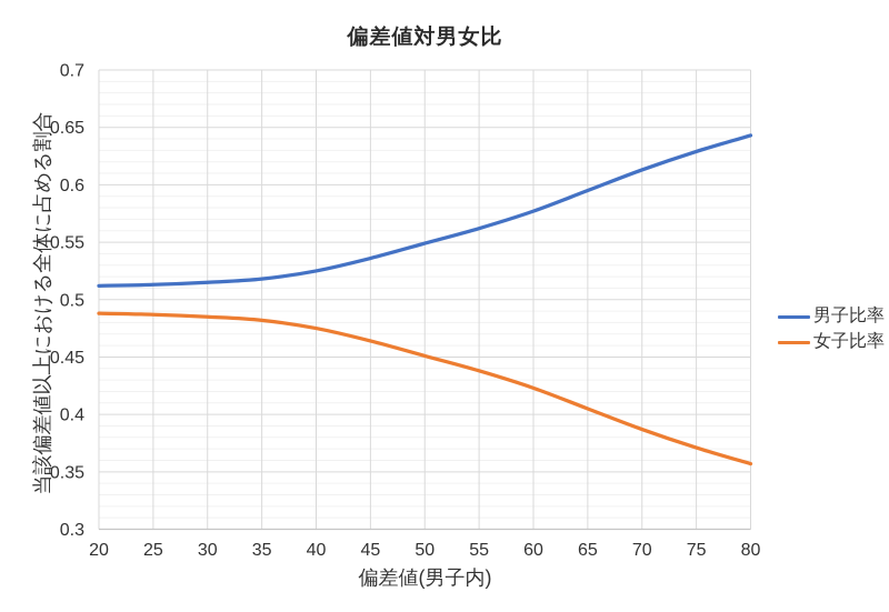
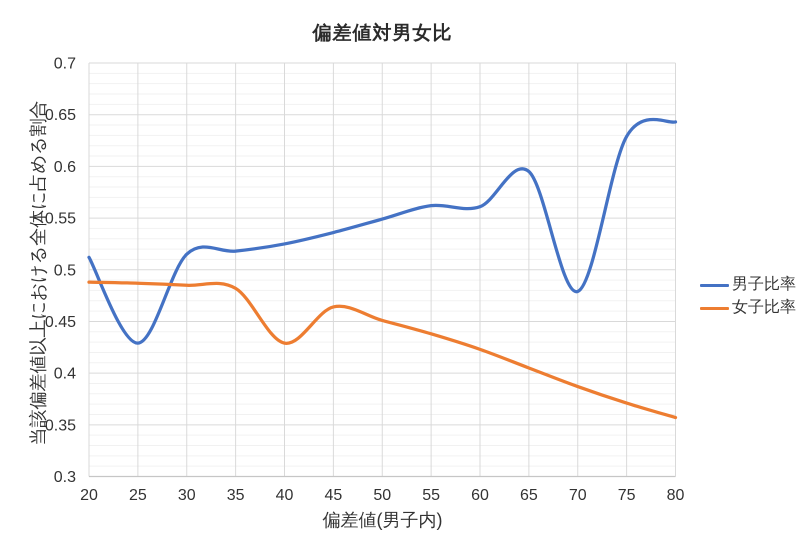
男子比率/25: 0.513 -> 0.429
女子比率/40: 0.475 -> 0.429
男子比率/60: 0.577 -> 0.561
男子比率/70: 0.613 -> 0.479
